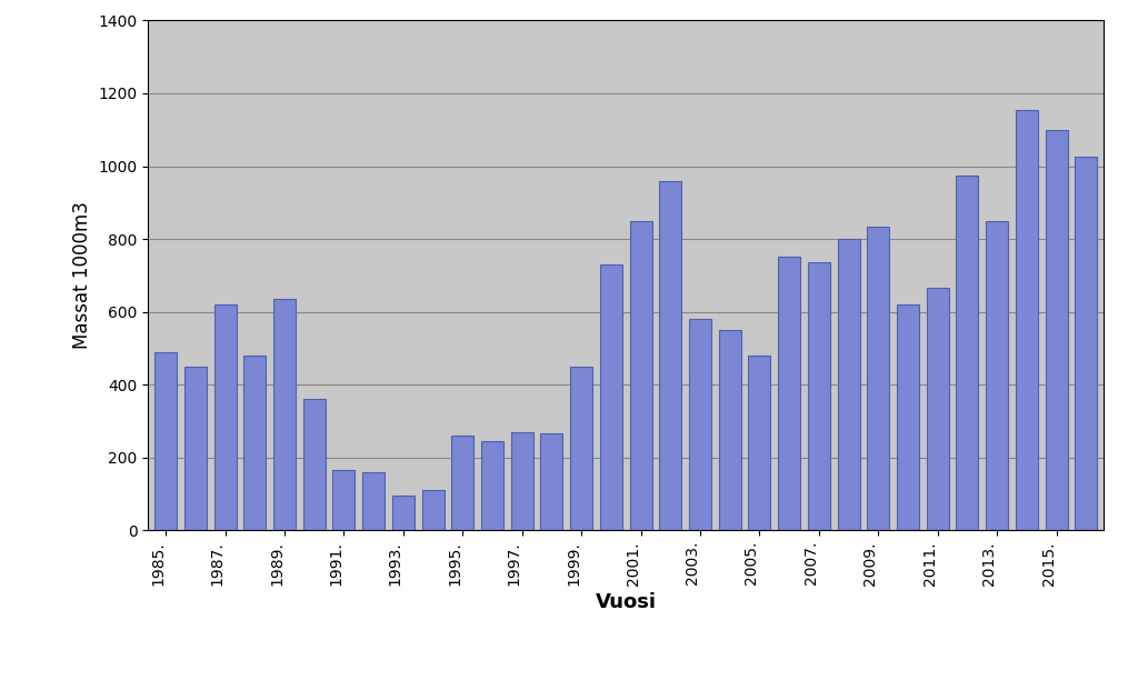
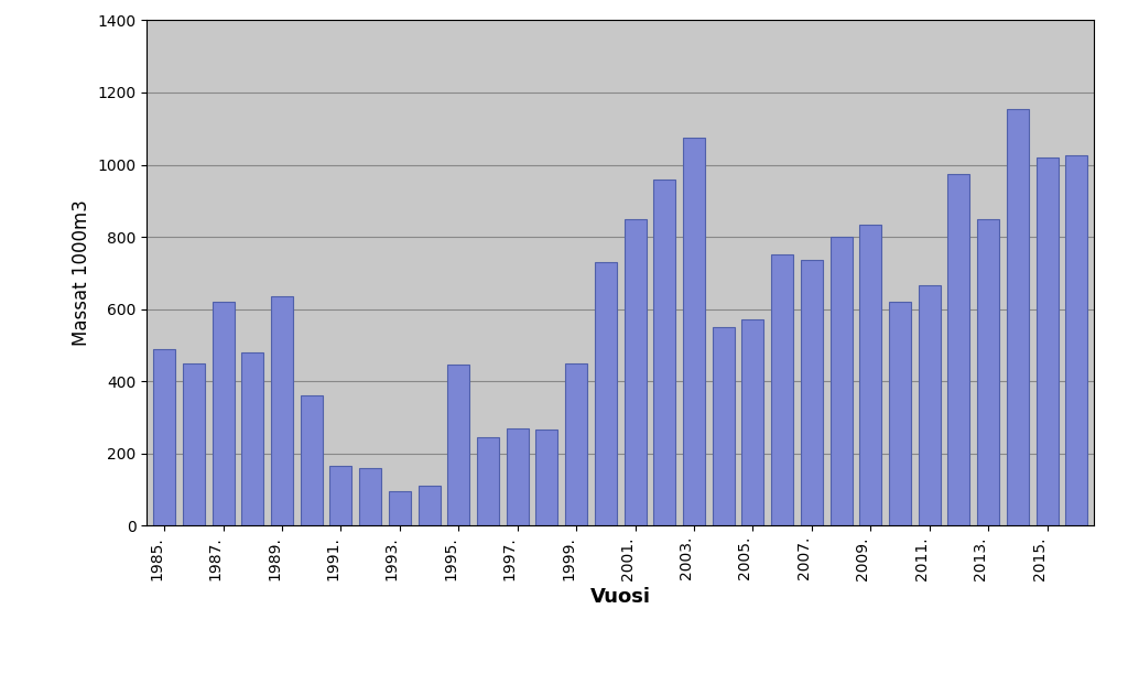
1995.: 260 -> 445
2003.: 580 -> 1075
2005.: 480 -> 570
2015.: 1100 -> 1020
